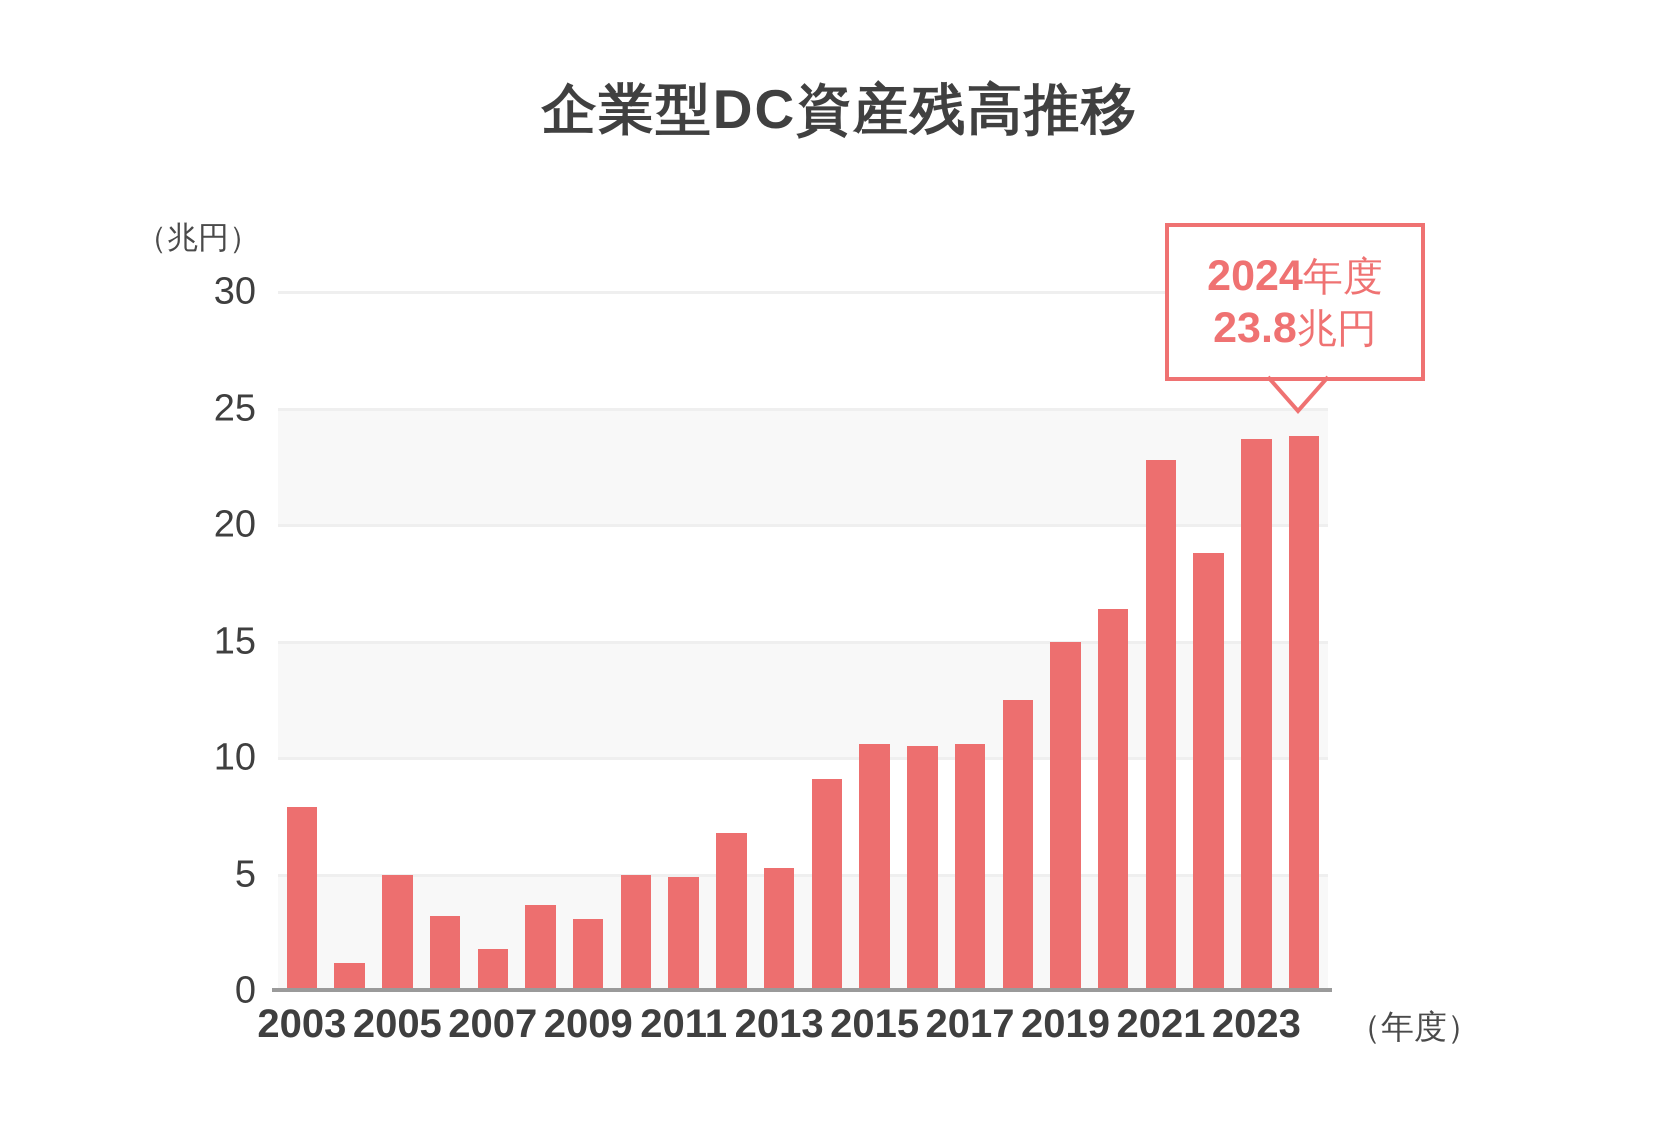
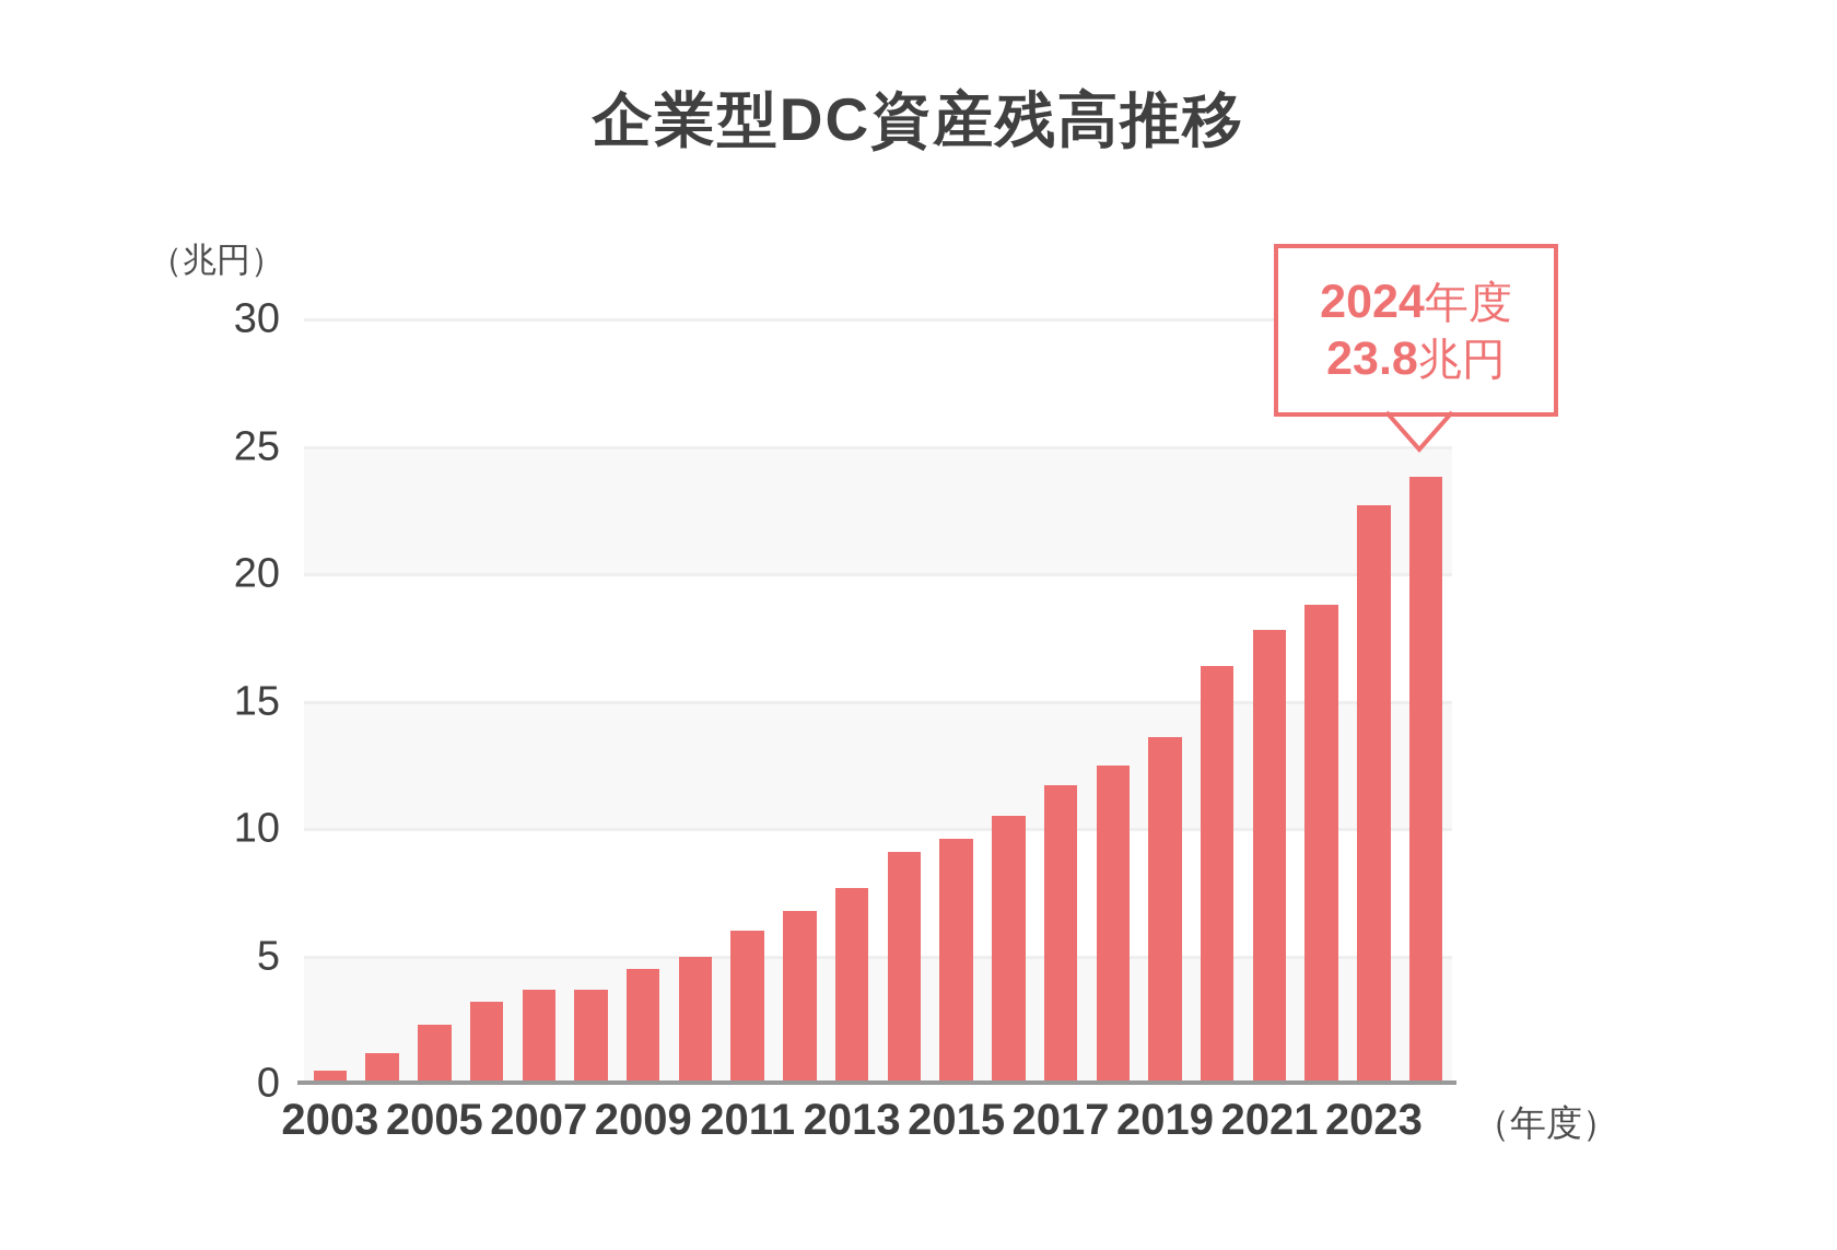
2003: 7.9 -> 0.5
2005: 5.0 -> 2.3
2007: 1.8 -> 3.7
2009: 3.1 -> 4.5
2011: 4.9 -> 6.0
2013: 5.3 -> 7.7
2015: 10.6 -> 9.6
2017: 10.6 -> 11.7
2019: 15.0 -> 13.6
2021: 22.8 -> 17.8
2023: 23.7 -> 22.7
